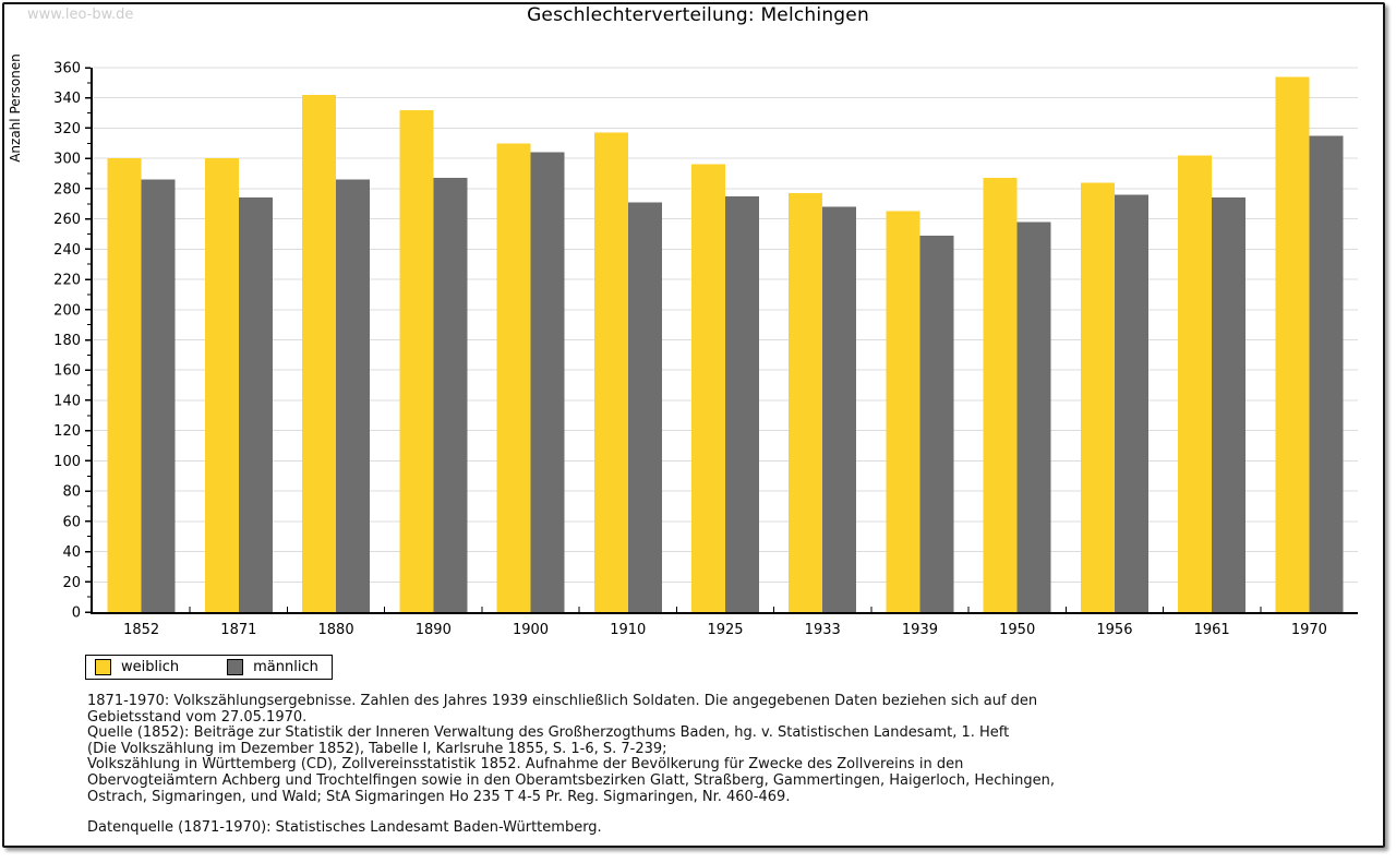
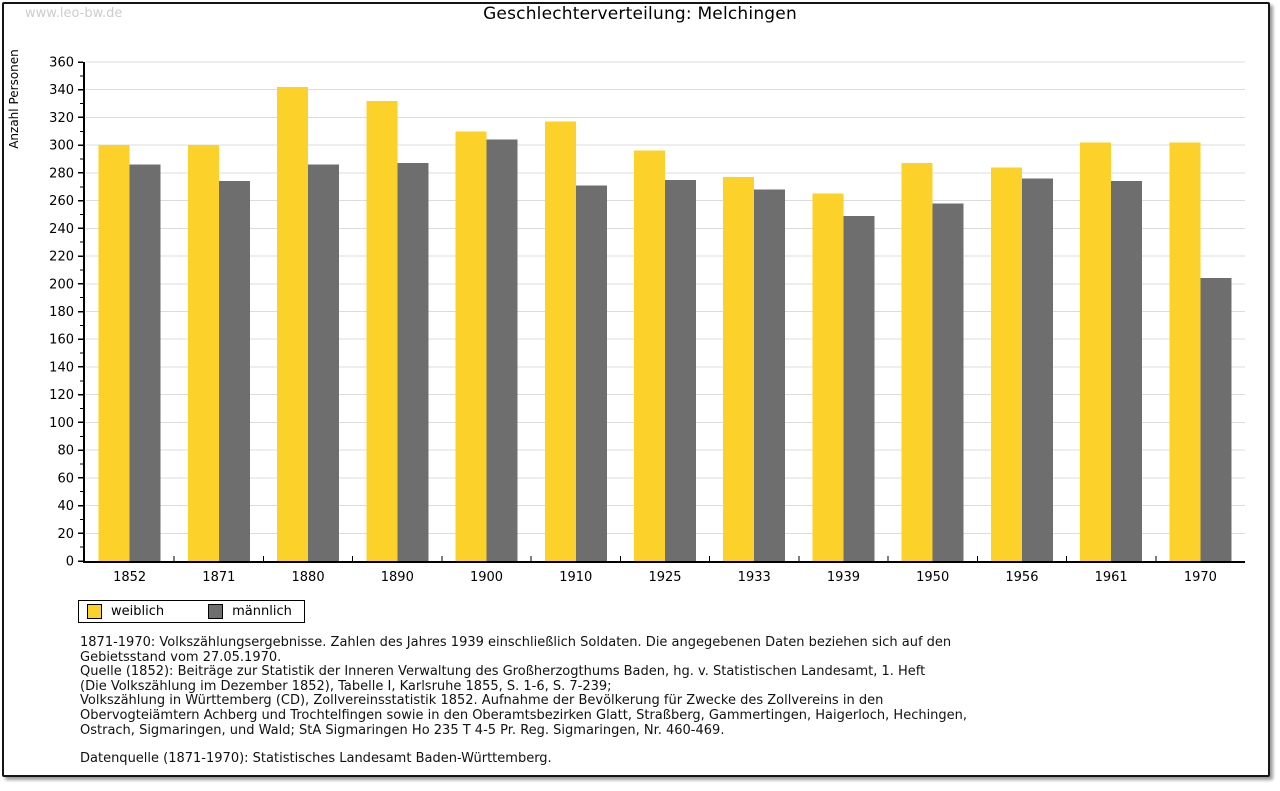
weiblich/1970: 354 -> 302
männlich/1970: 315 -> 204
